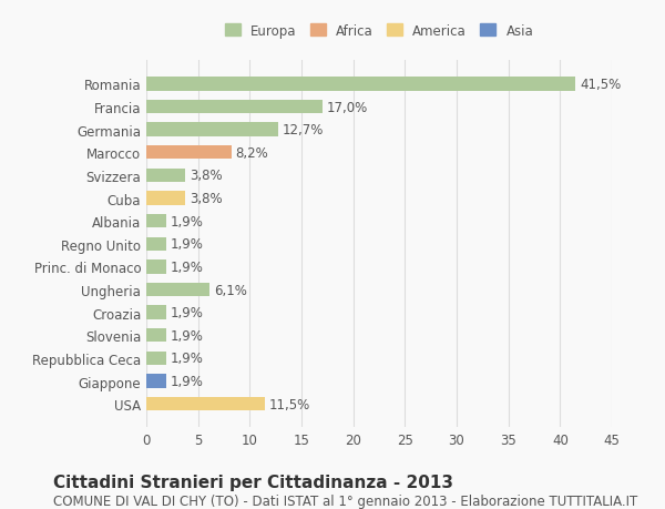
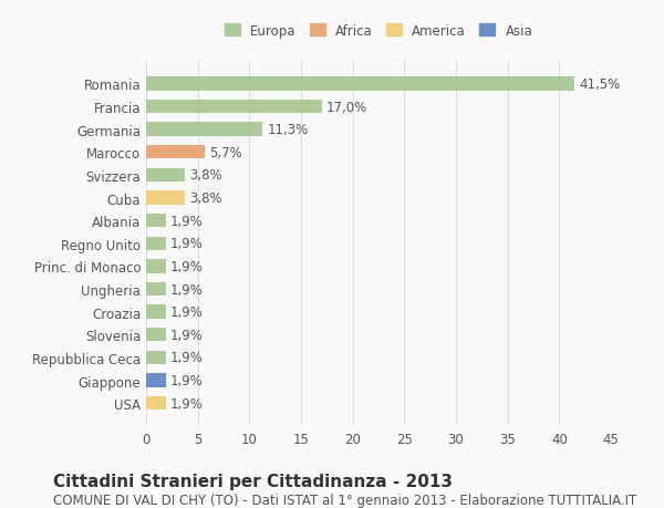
Germania: 12,7% -> 11,3%
Marocco: 8,2% -> 5,7%
Ungheria: 6,1% -> 1,9%
USA: 11,5% -> 1,9%
